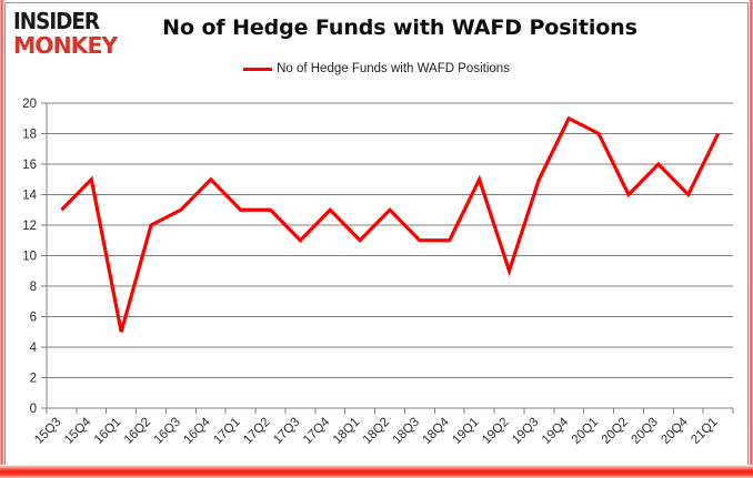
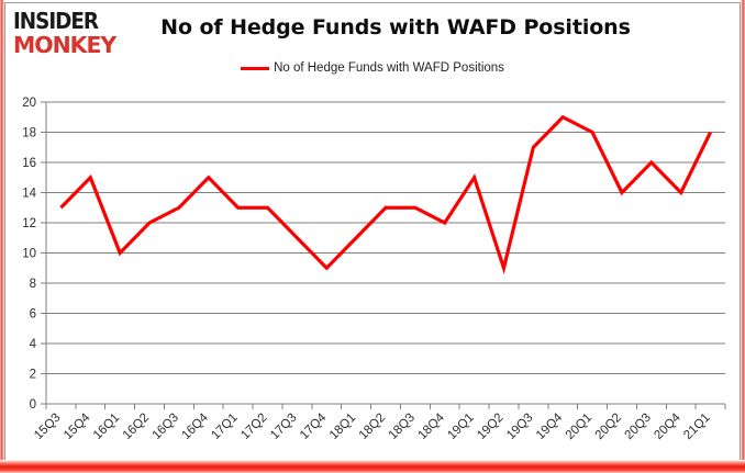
16Q1: 5 -> 10
17Q4: 13 -> 9
18Q3: 11 -> 13
18Q4: 11 -> 12
19Q3: 15 -> 17
